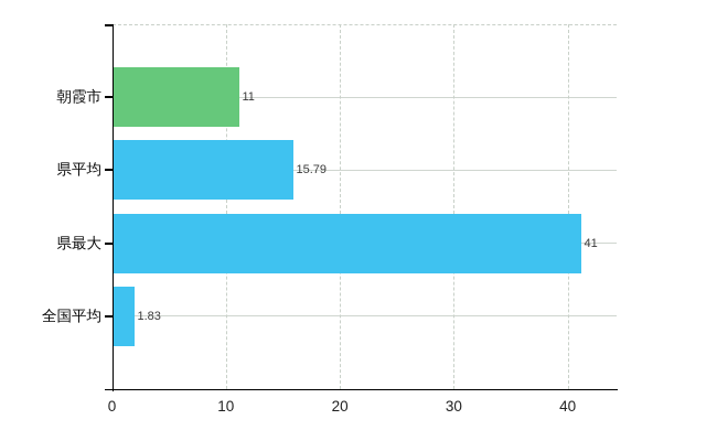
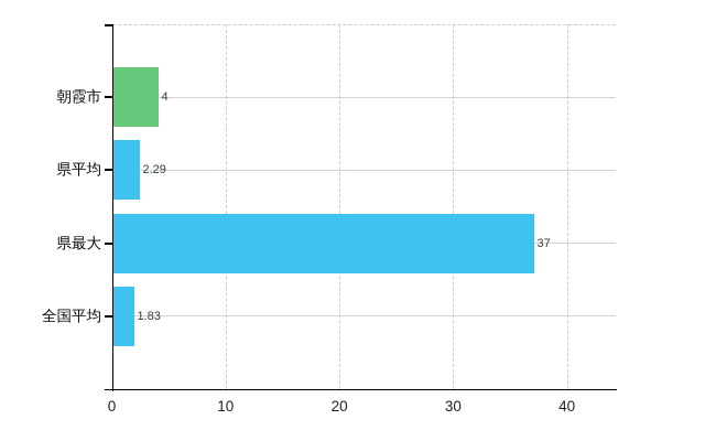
朝霞市: 11 -> 4
県平均: 15.79 -> 2.29
県最大: 41 -> 37
